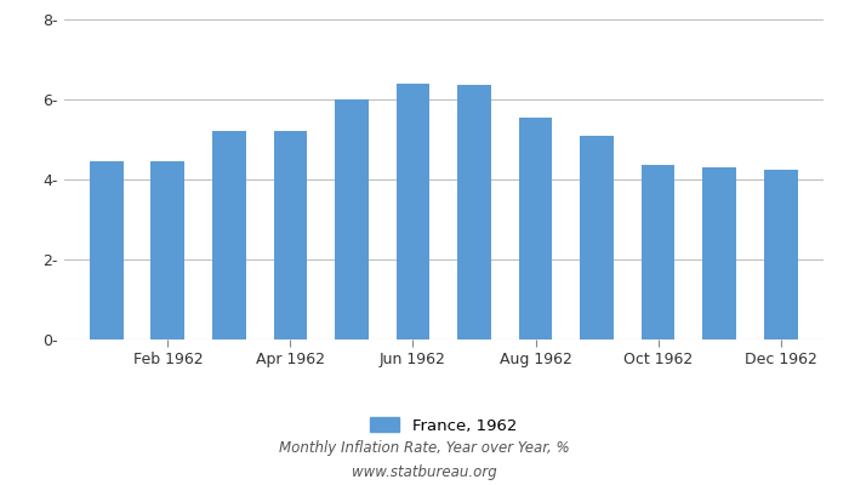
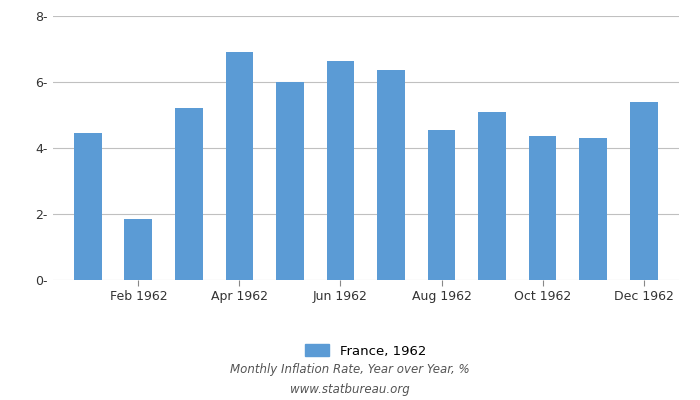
Feb 1962: 4.45- -> 1.85-
Apr 1962: 5.20- -> 6.90-
Jun 1962: 6.40- -> 6.65-
Aug 1962: 5.55- -> 4.55-
Dec 1962: 4.25- -> 5.40-
